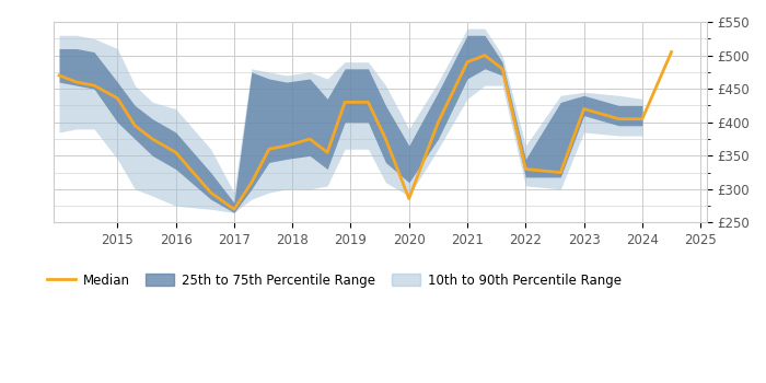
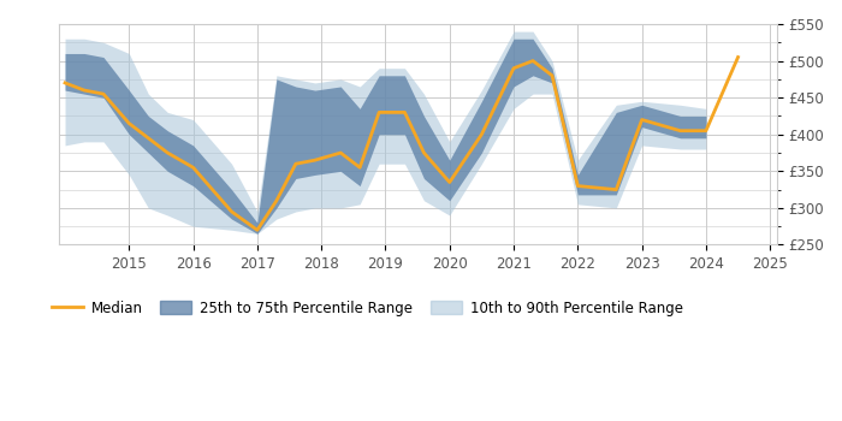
Median/2015: £436 -> £415
Median/2020: £286 -> £335
